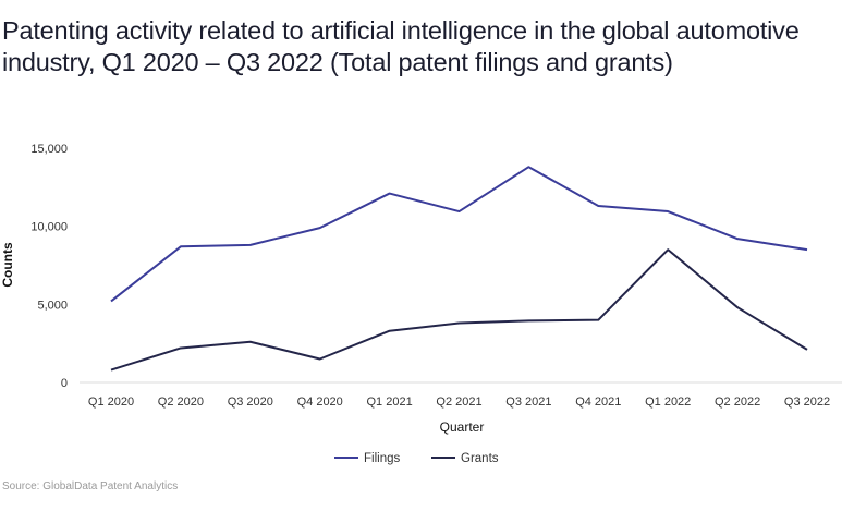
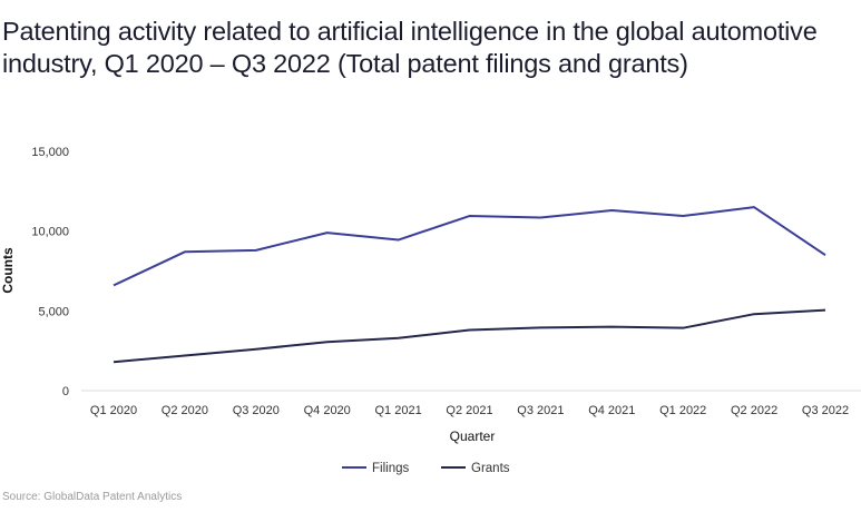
Filings/Q1 2020: 5200 -> 6600
Grants/Q1 2020: 800 -> 1800
Grants/Q4 2020: 1500 -> 3000
Filings/Q1 2021: 12100 -> 9400
Filings/Q3 2021: 13800 -> 10800
Grants/Q1 2022: 8500 -> 3900
Filings/Q2 2022: 9200 -> 11500
Grants/Q3 2022: 2100 -> 5000
